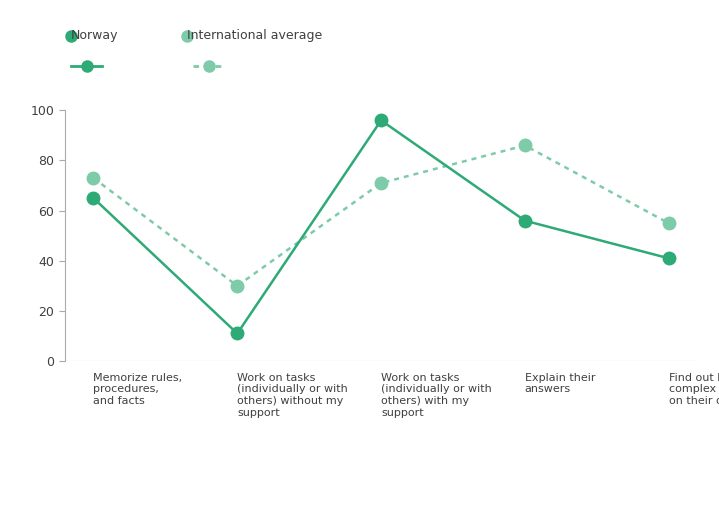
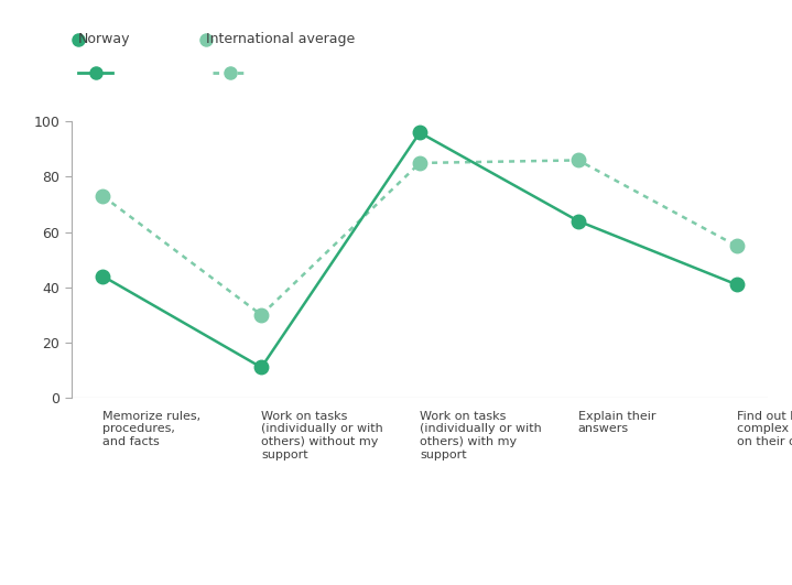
Norway/Memorize rules, procedures, and facts: 65 -> 44
International average/Work on tasks (individually or with others) with my support: 71 -> 85
Norway/Explain their answers: 56 -> 64
